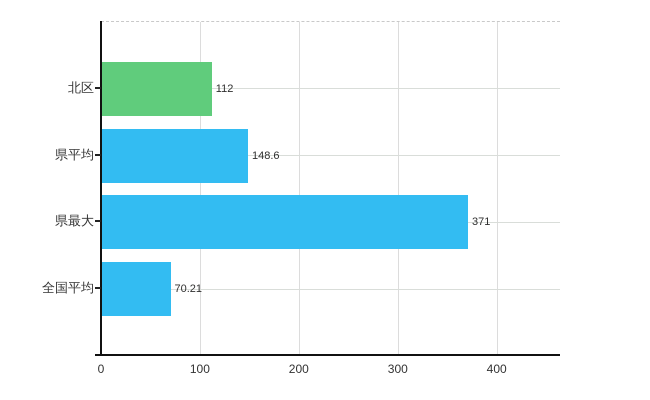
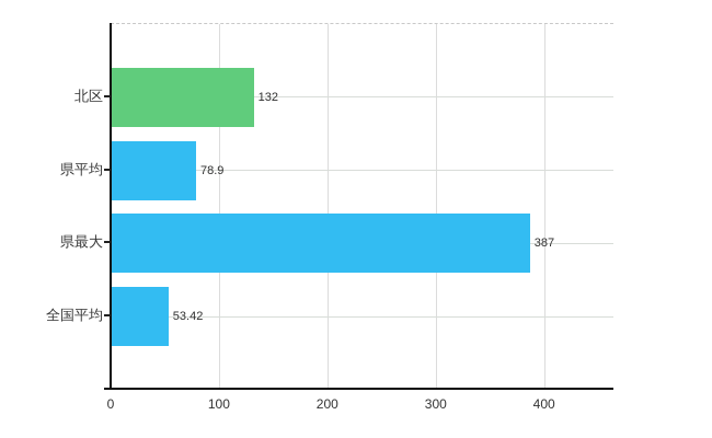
北区: 112 -> 132
県平均: 148.6 -> 78.9
県最大: 371 -> 387
全国平均: 70.21 -> 53.42
